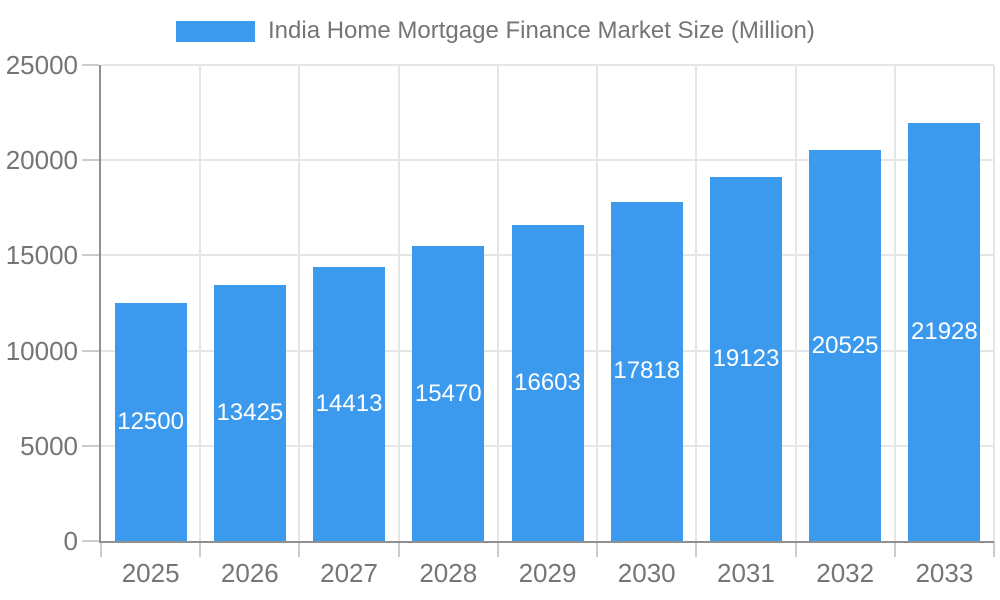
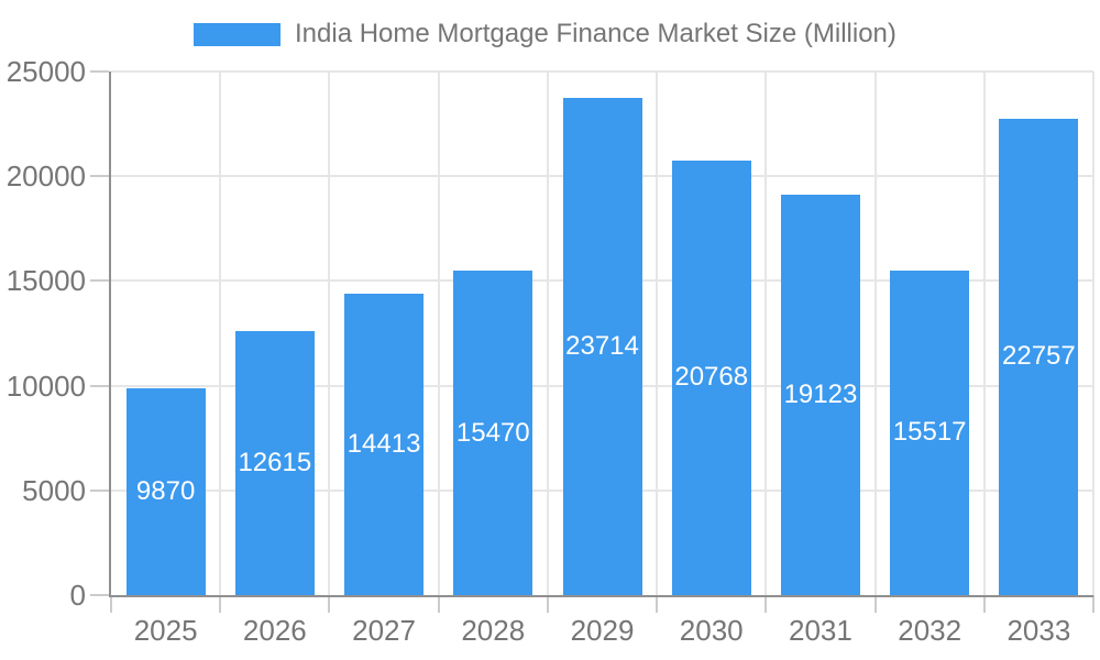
2025: 12500 -> 9870
2026: 13425 -> 12615
2029: 16603 -> 23714
2030: 17818 -> 20768
2032: 20525 -> 15517
2033: 21928 -> 22757
